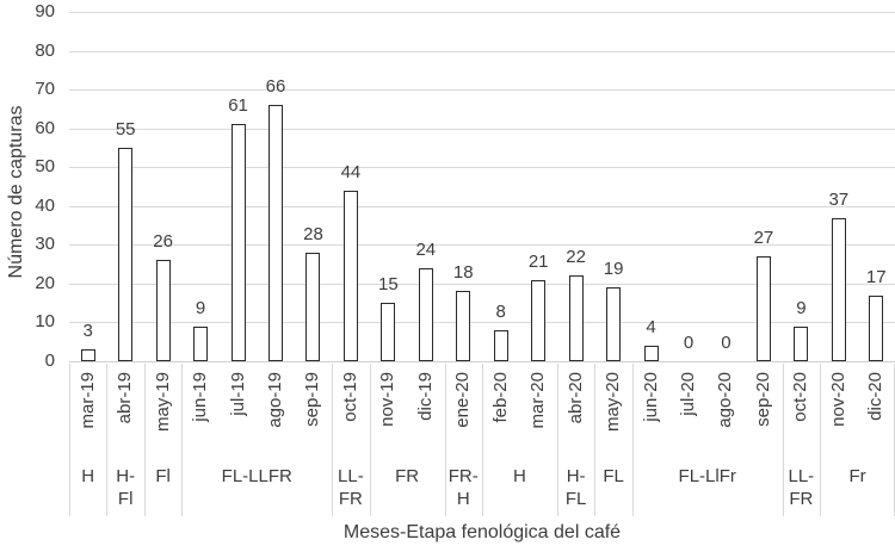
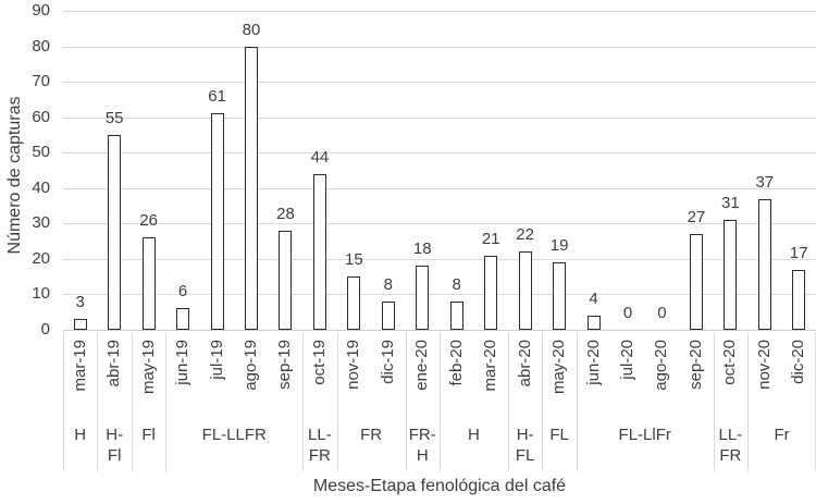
jun-19: 9 -> 6
ago-19: 66 -> 80
dic-19: 24 -> 8
oct-20: 9 -> 31
